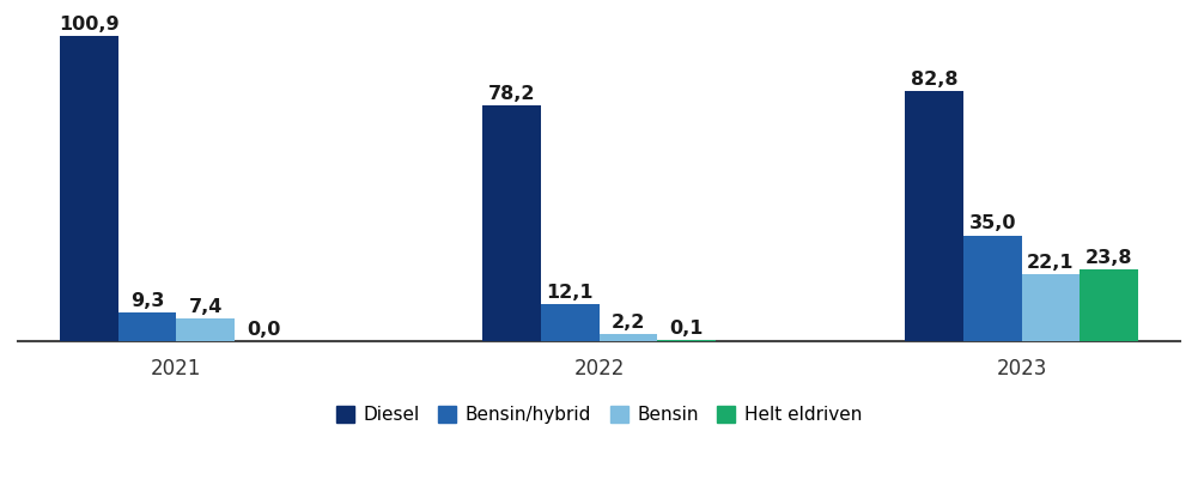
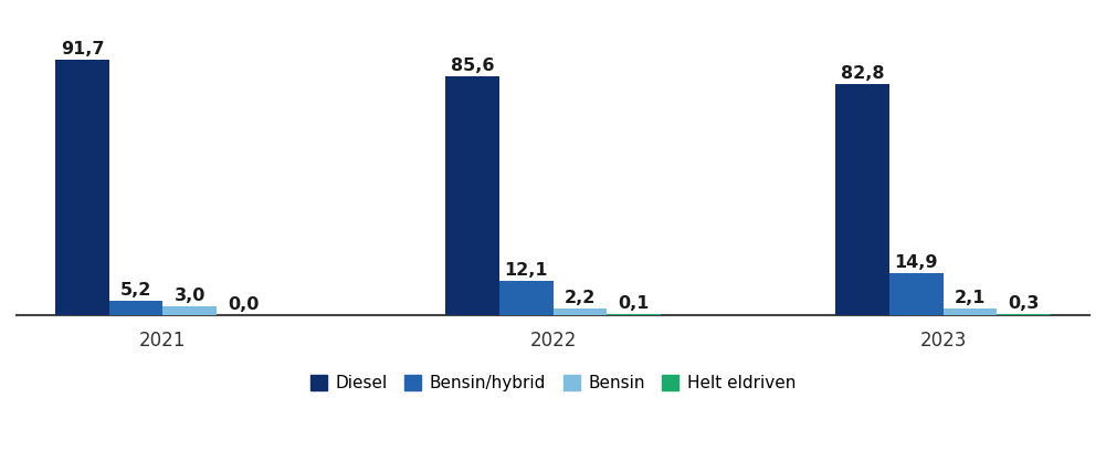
Diesel/2021: 100,9 -> 91,7
Bensin/hybrid/2021: 9,3 -> 5,2
Bensin/2021: 7,4 -> 3,0
Diesel/2022: 78,2 -> 85,6
Bensin/hybrid/2023: 35,0 -> 14,9
Bensin/2023: 22,1 -> 2,1
Helt eldriven/2023: 23,8 -> 0,3
